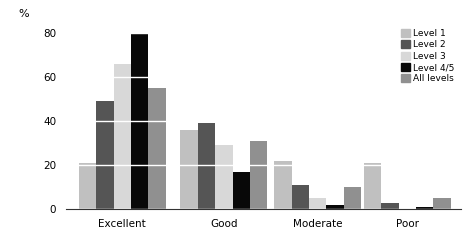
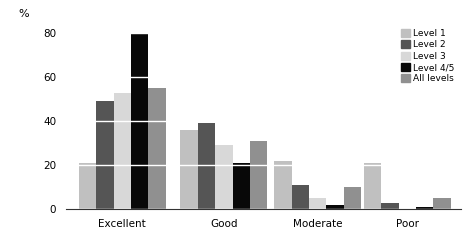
Level 3/Excellent: 66 -> 53
Level 4/5/Good: 17 -> 21
